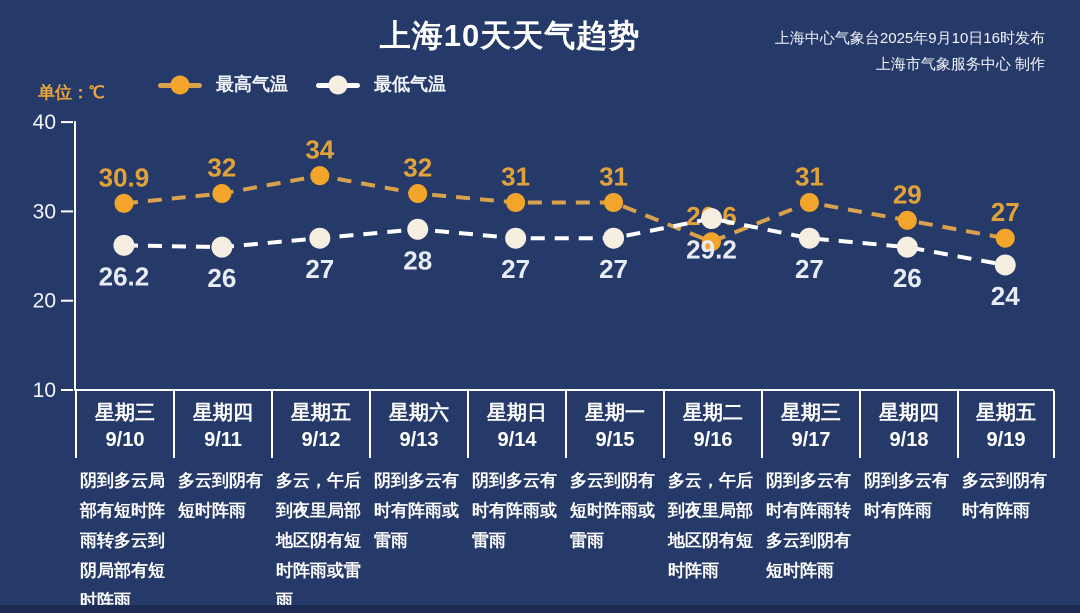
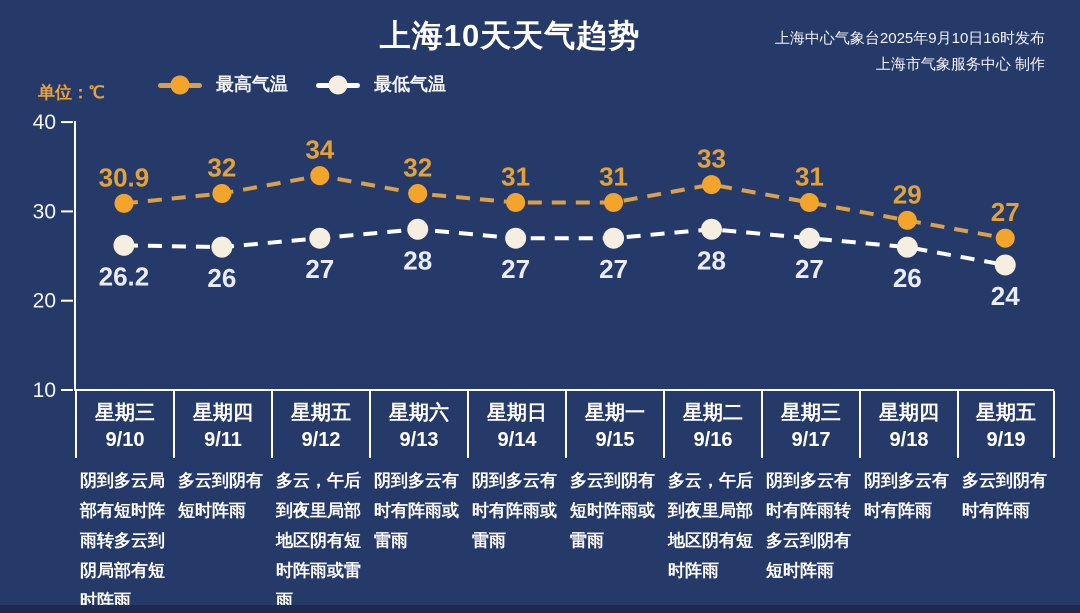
最高气温/9/16: 26.6 -> 33
最低气温/9/16: 29.2 -> 28
